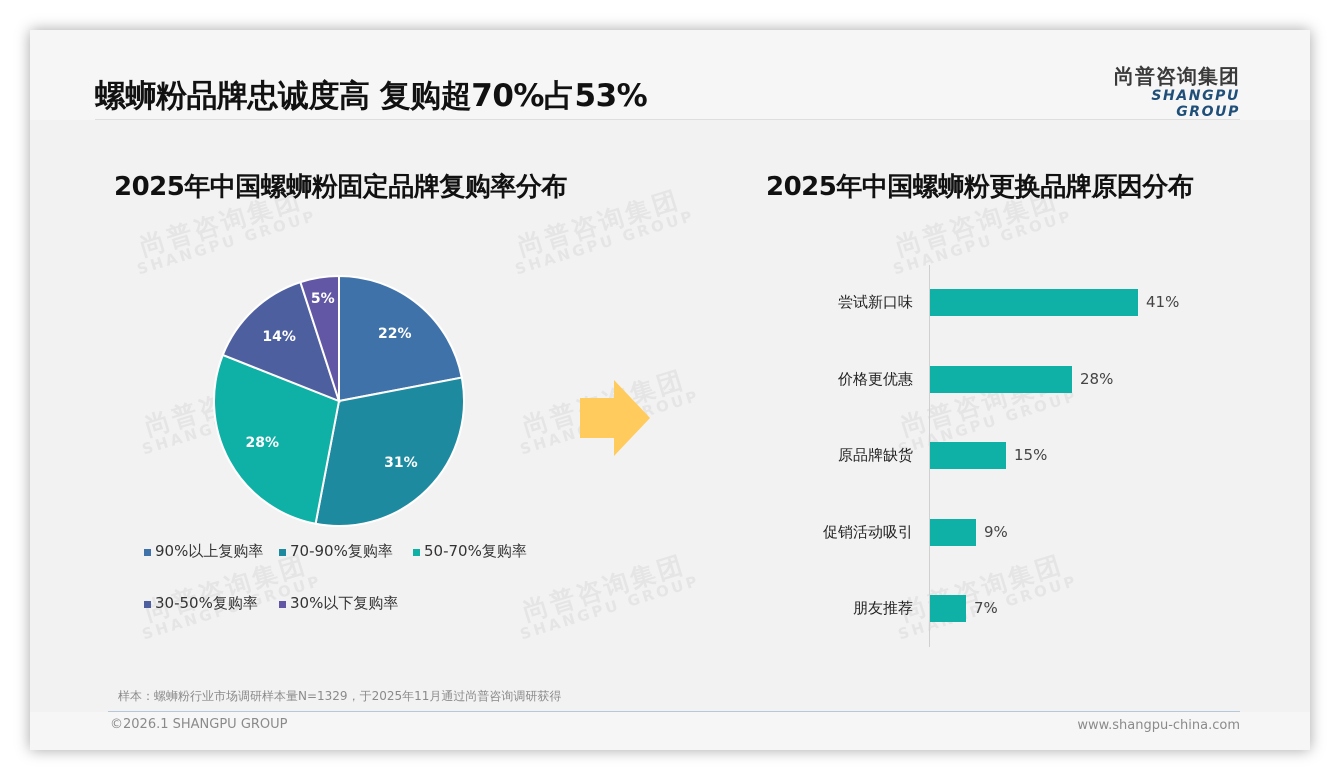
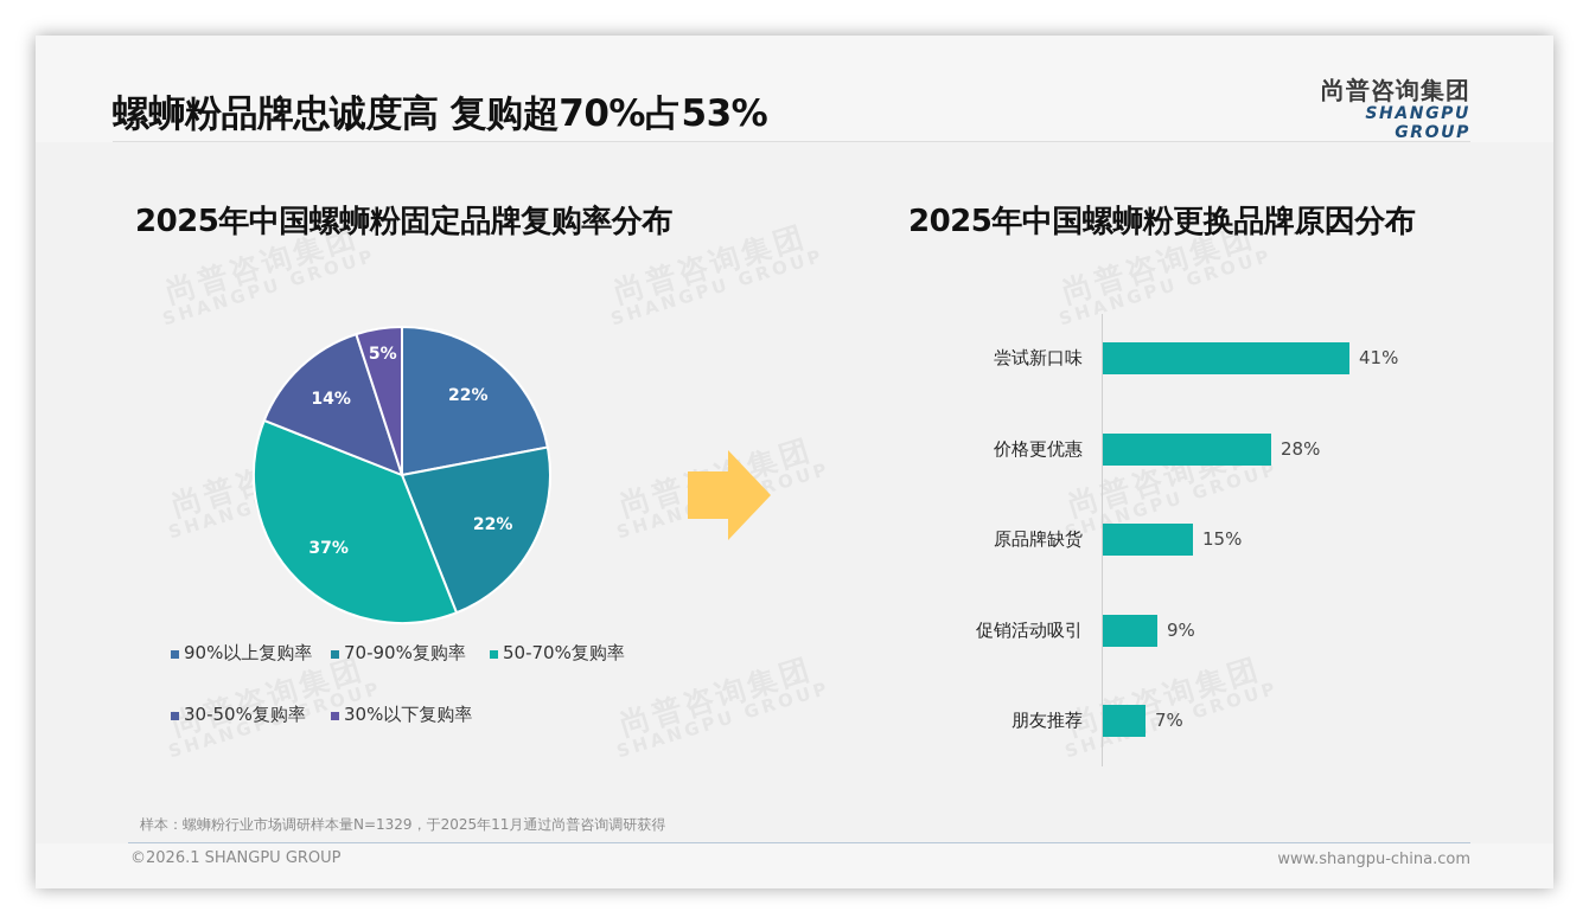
2025年中国螺蛳粉固定品牌复购率分布/70-90%复购率: 31% -> 22%
2025年中国螺蛳粉固定品牌复购率分布/50-70%复购率: 28% -> 37%
